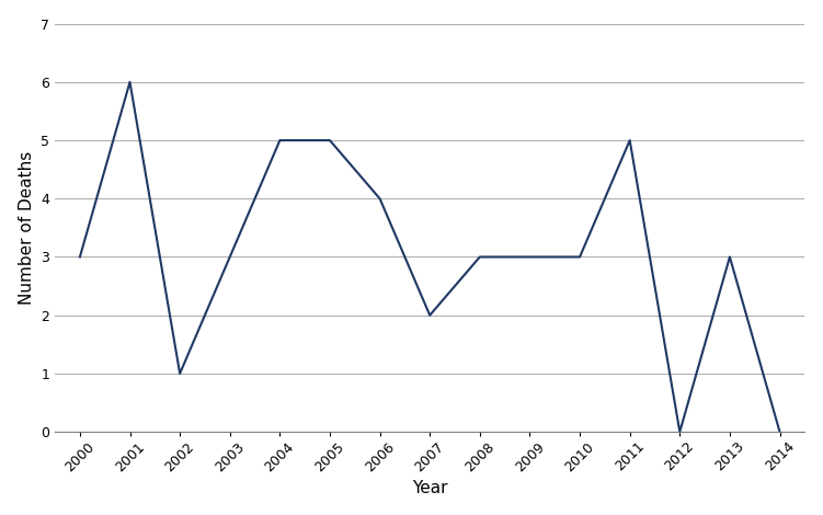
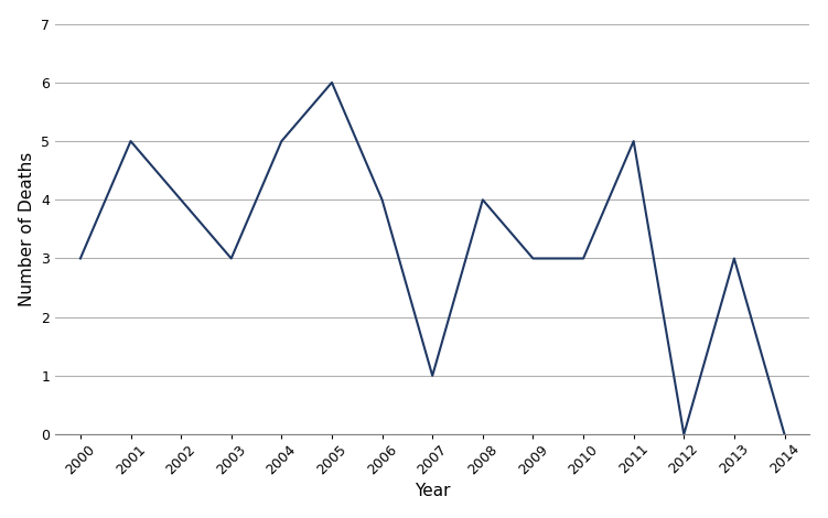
2001: 6 -> 5
2002: 1 -> 4
2005: 5 -> 6
2007: 2 -> 1
2008: 3 -> 4
